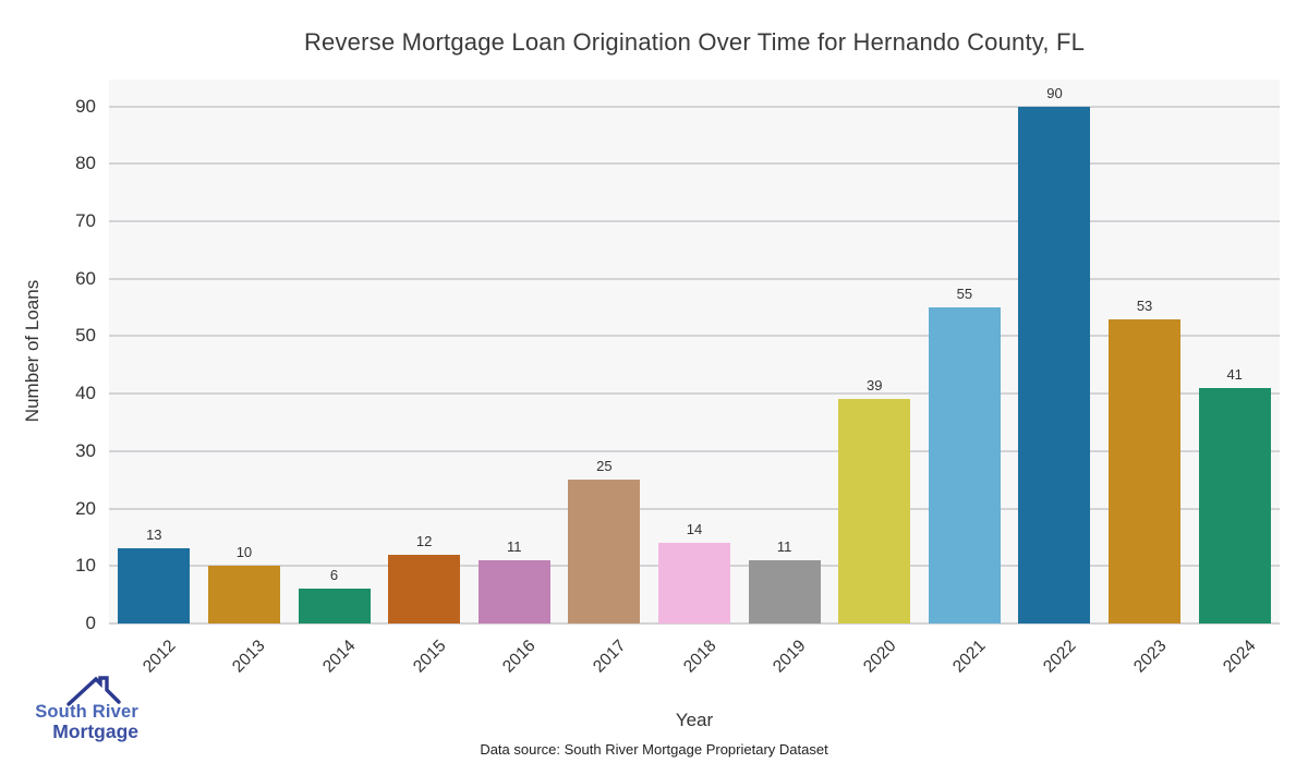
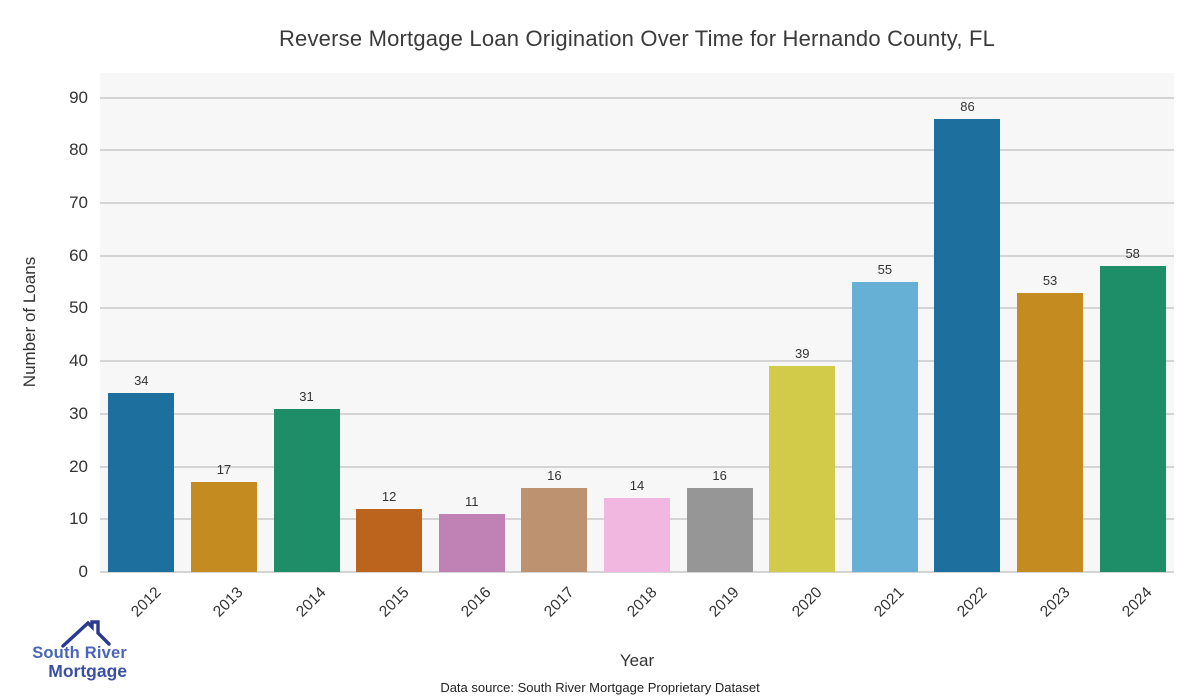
2012: 13 -> 34
2013: 10 -> 17
2014: 6 -> 31
2017: 25 -> 16
2019: 11 -> 16
2022: 90 -> 86
2024: 41 -> 58
